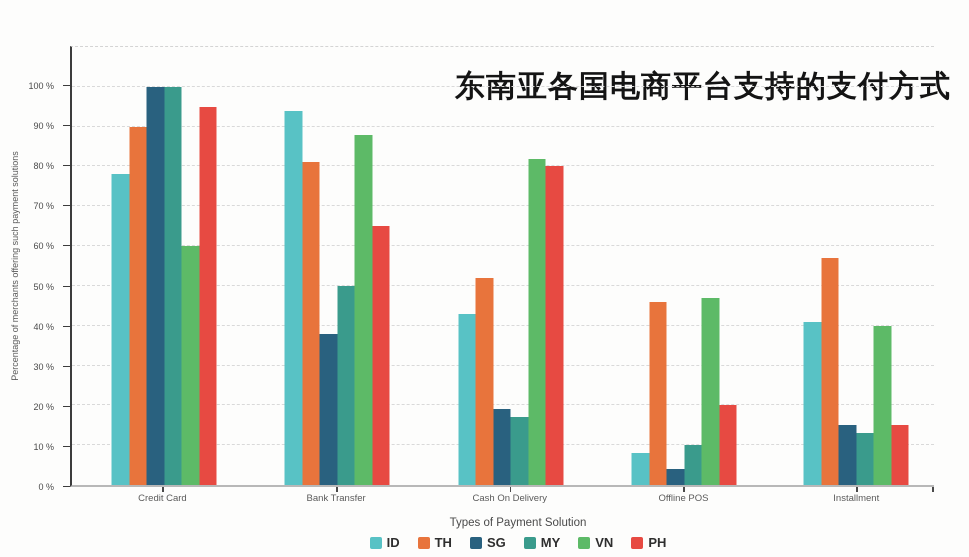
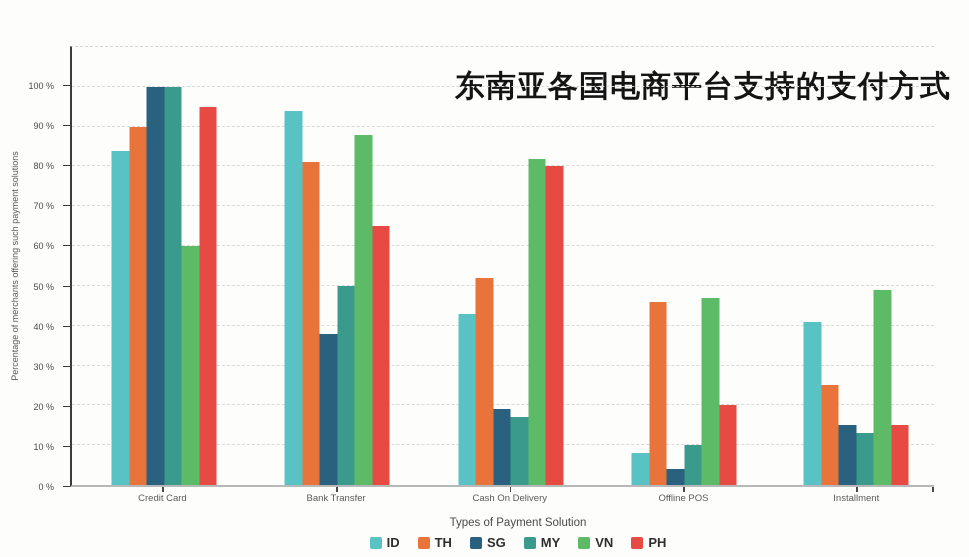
ID/Credit Card: 78% -> 84%
TH/Installment: 57% -> 25%
VN/Installment: 40% -> 49%
